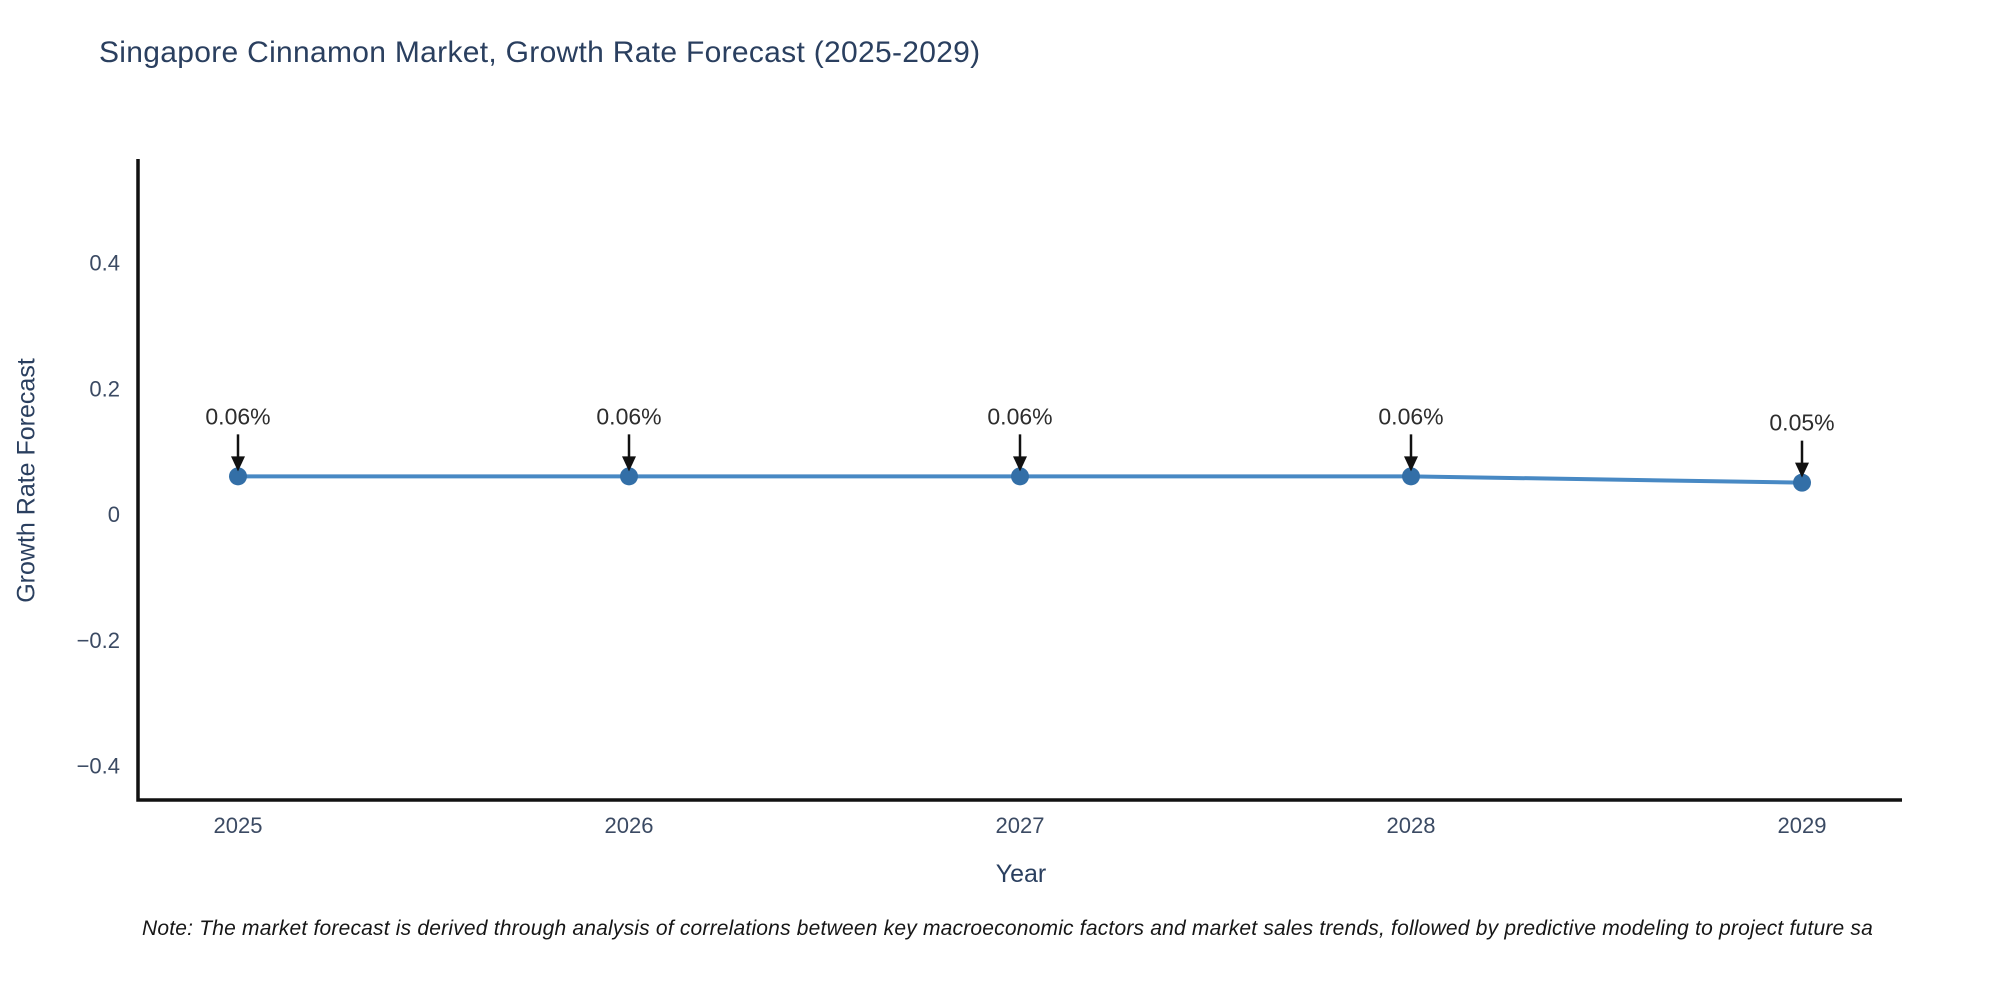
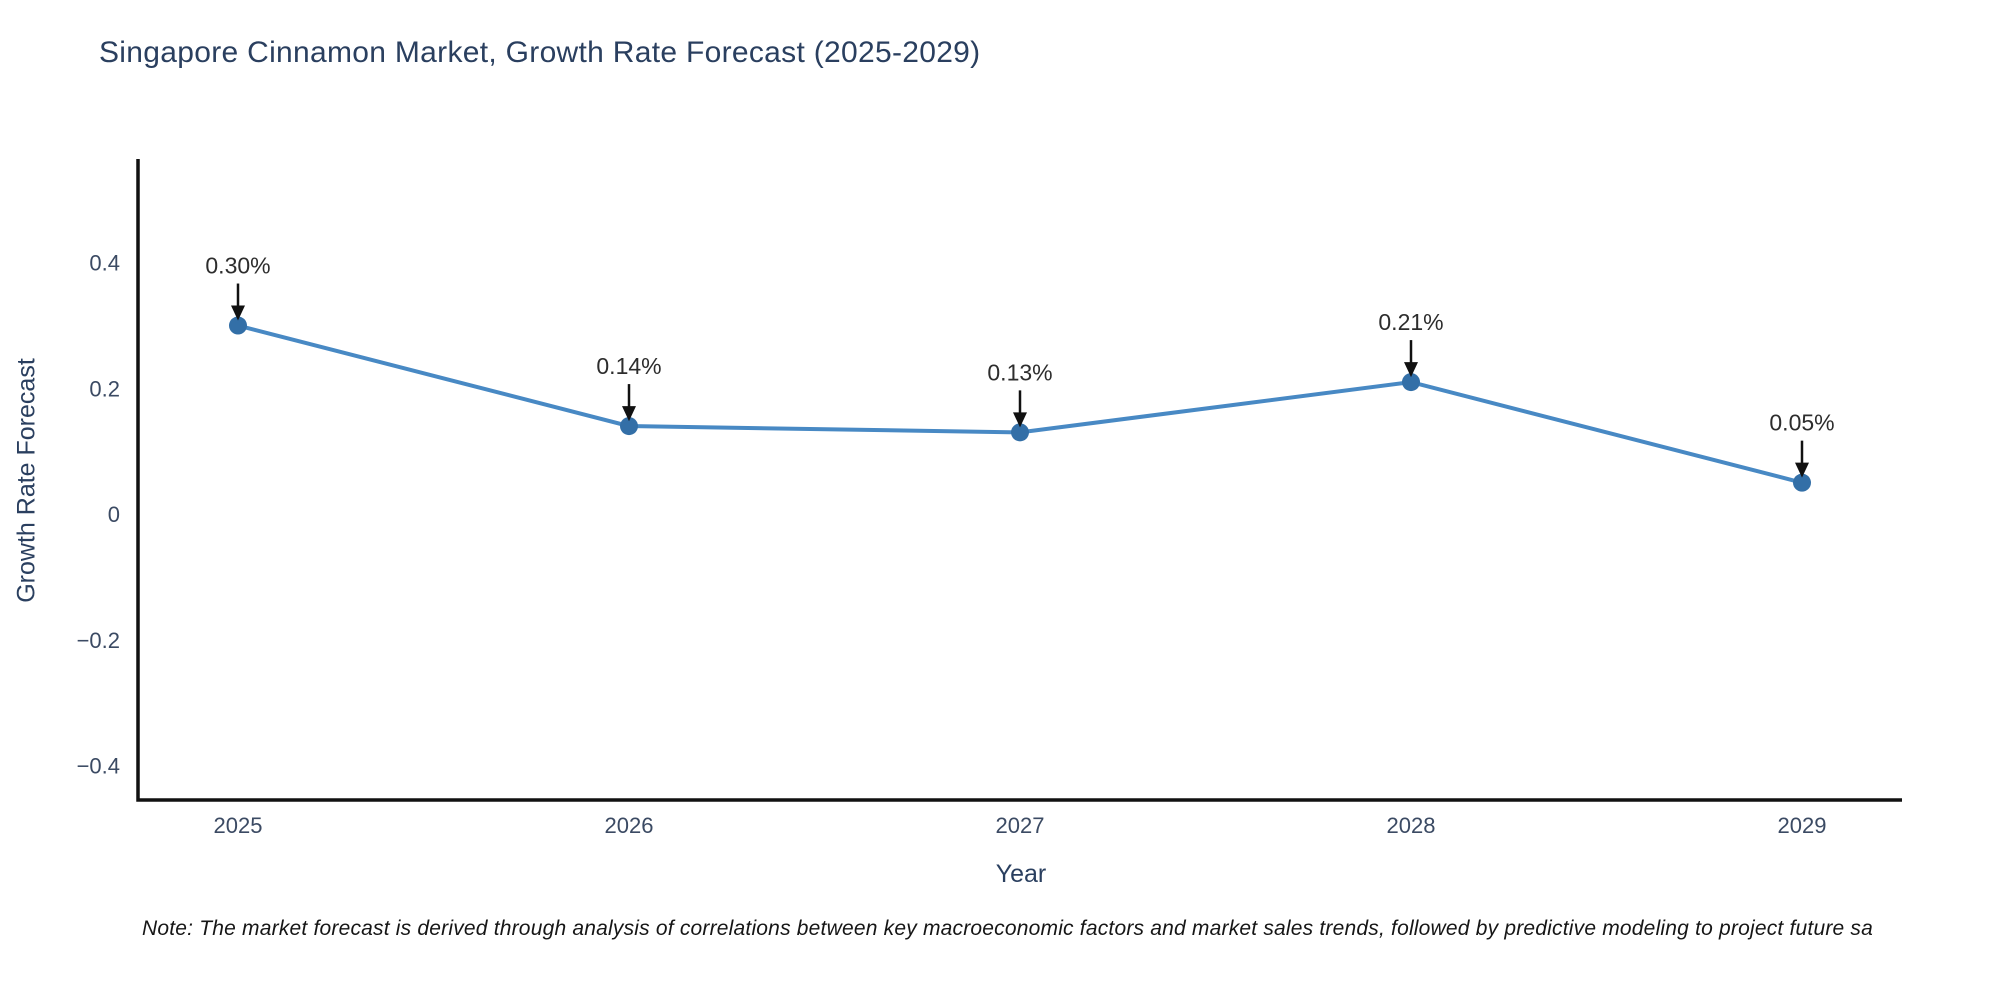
2025: 0.06% -> 0.30%
2026: 0.06% -> 0.14%
2027: 0.06% -> 0.13%
2028: 0.06% -> 0.21%
